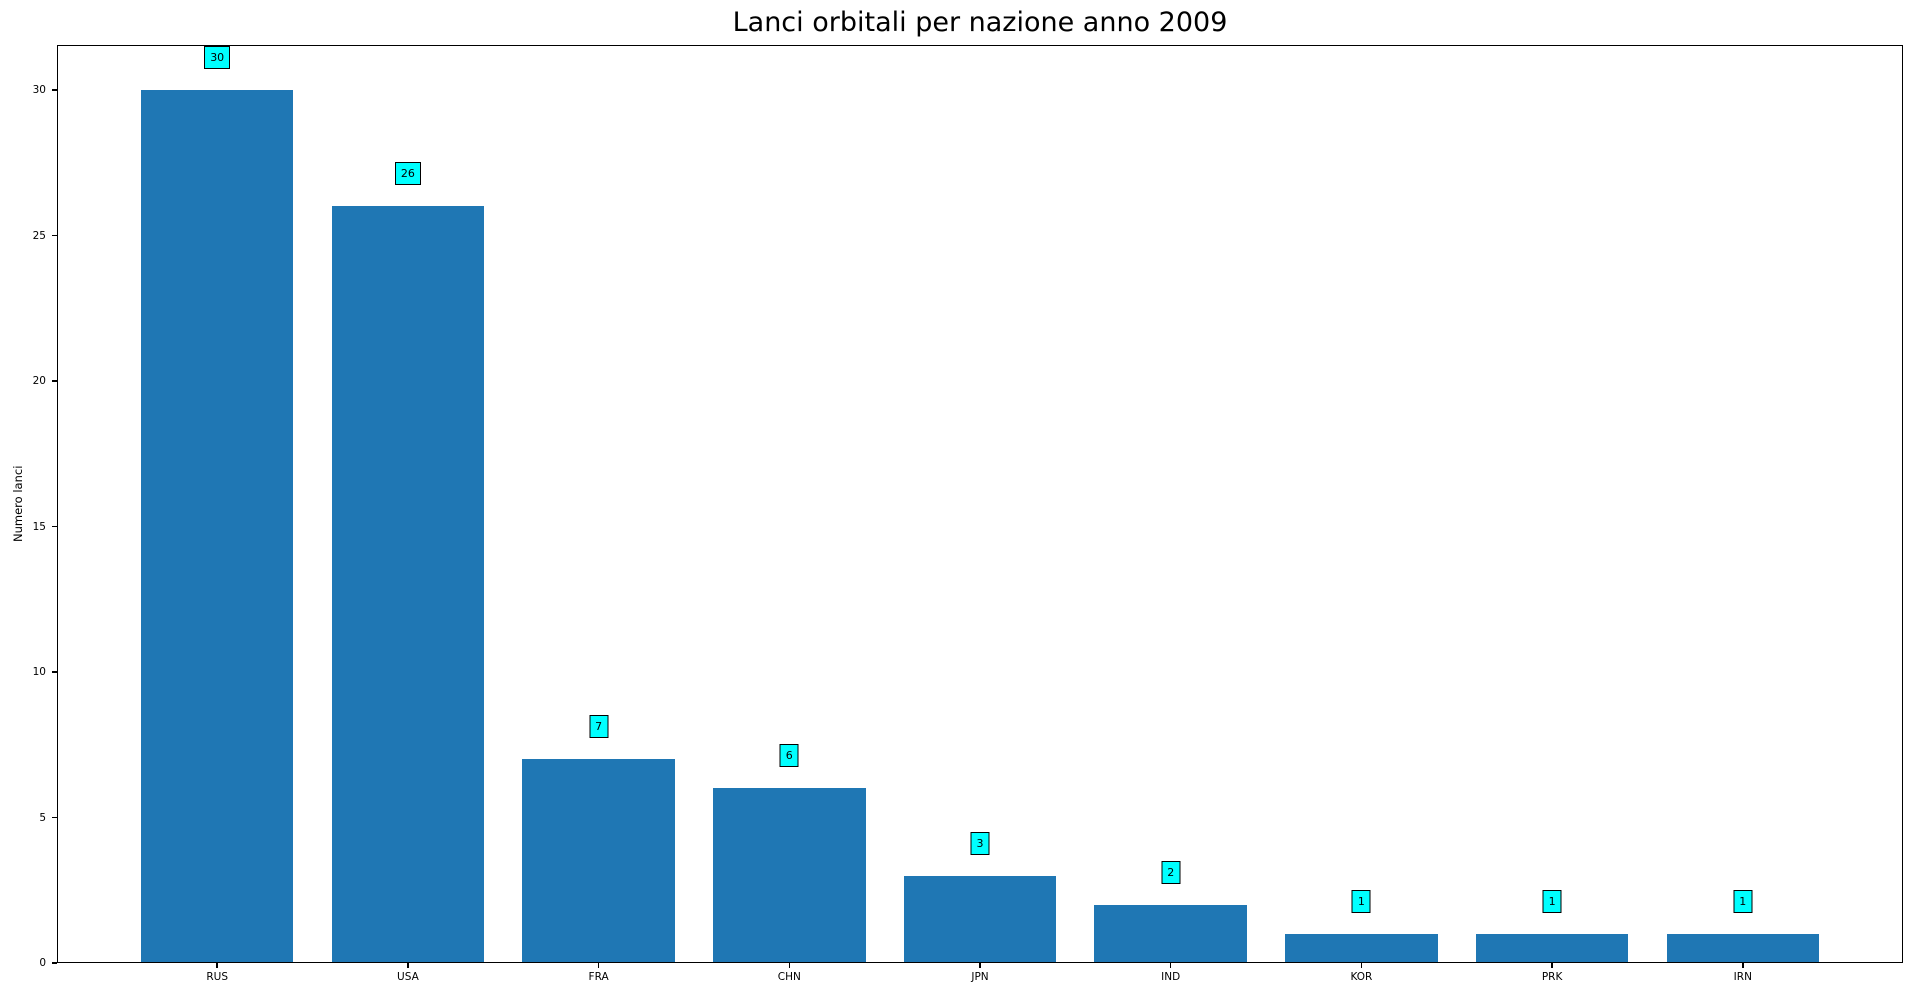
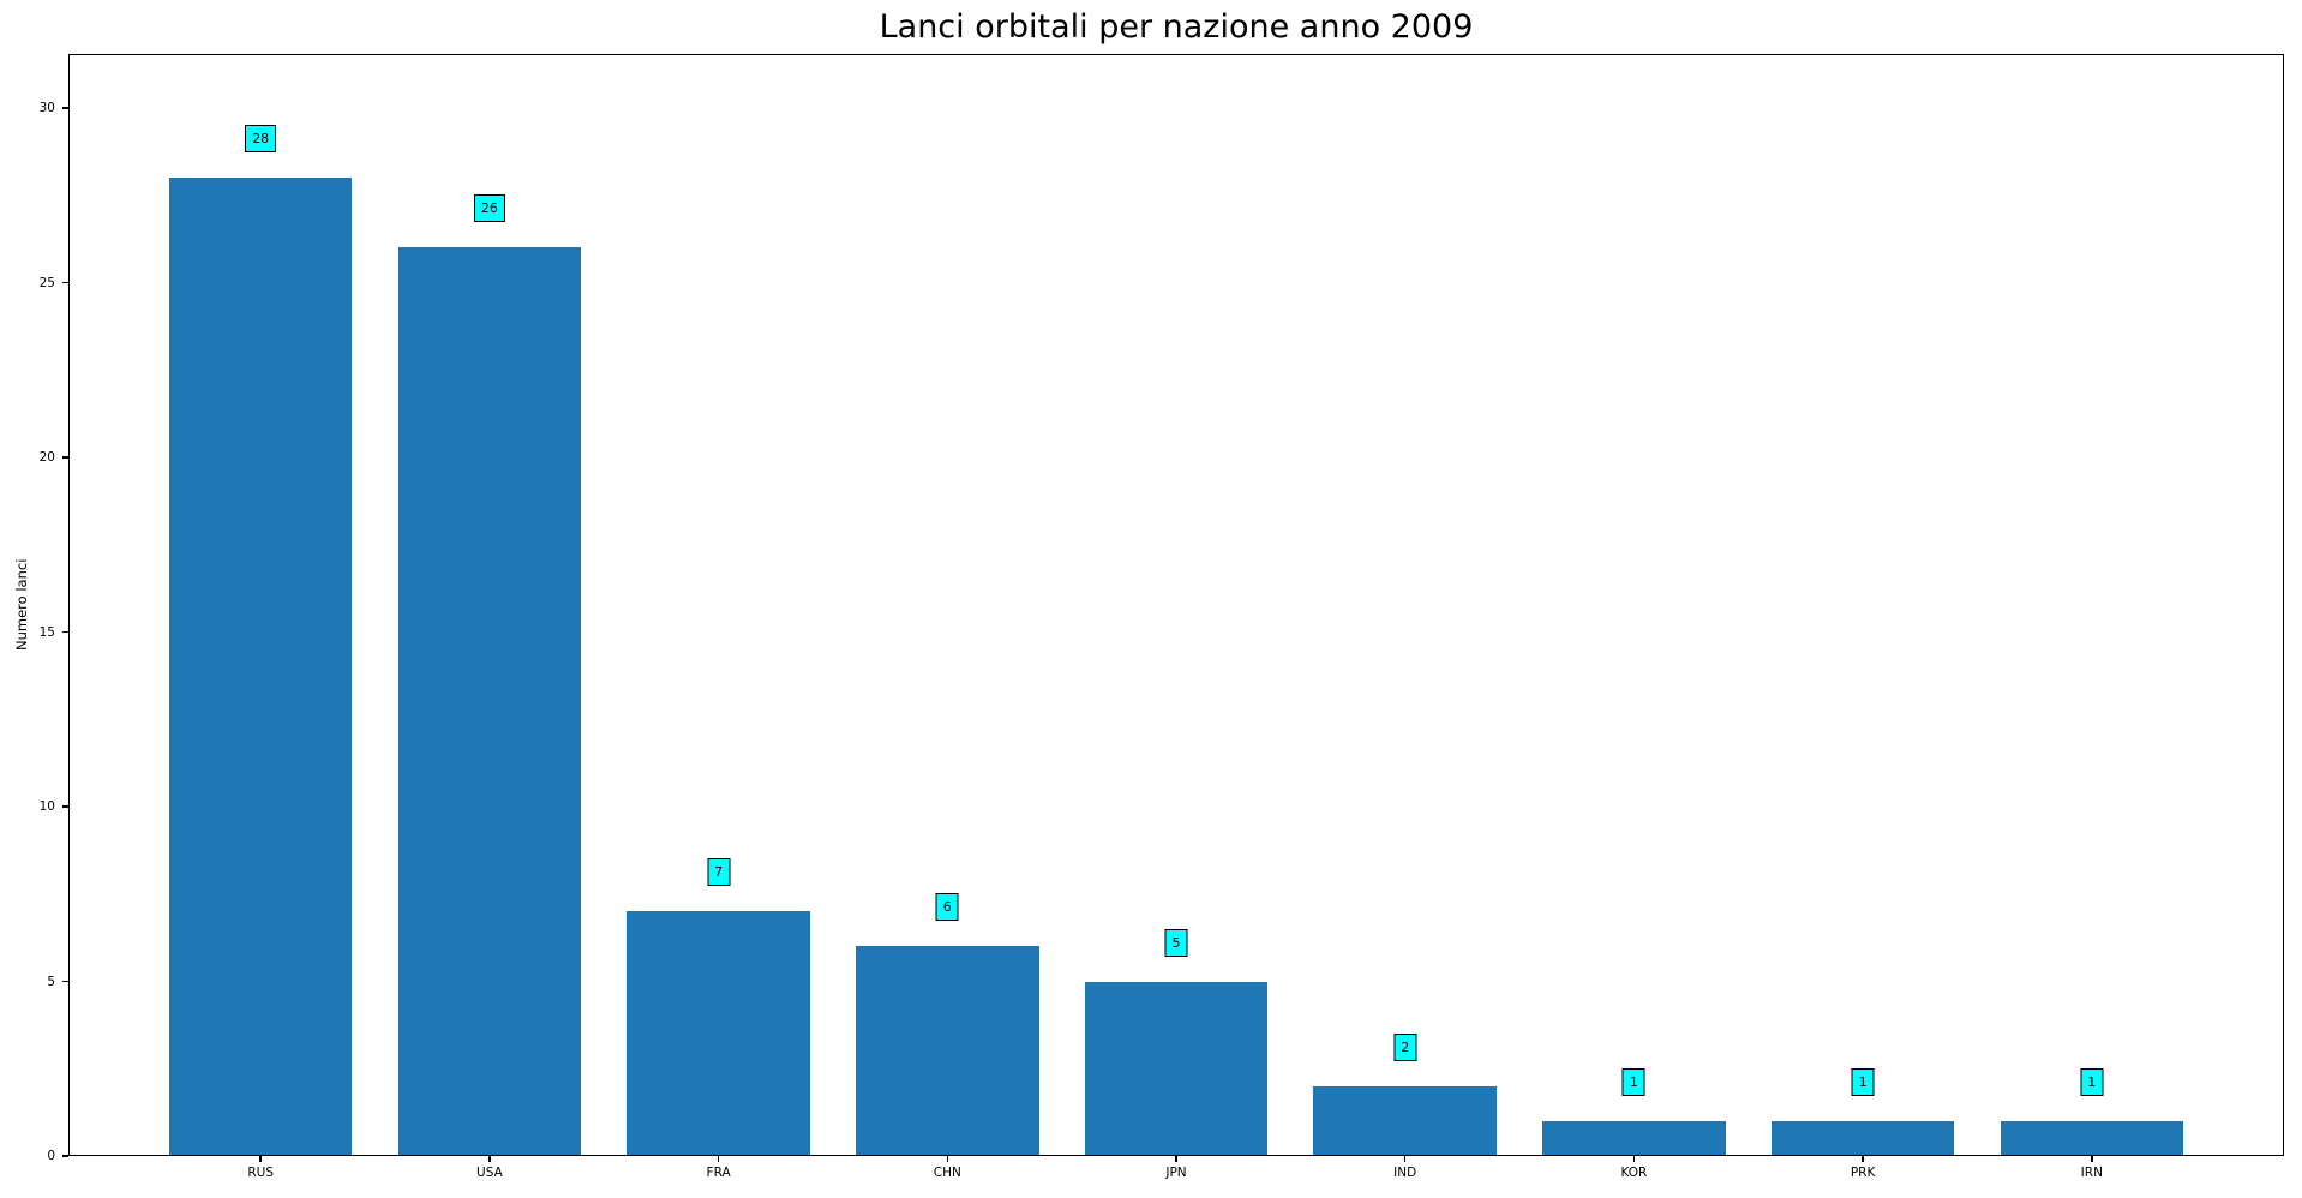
RUS: 30 -> 28
JPN: 3 -> 5
